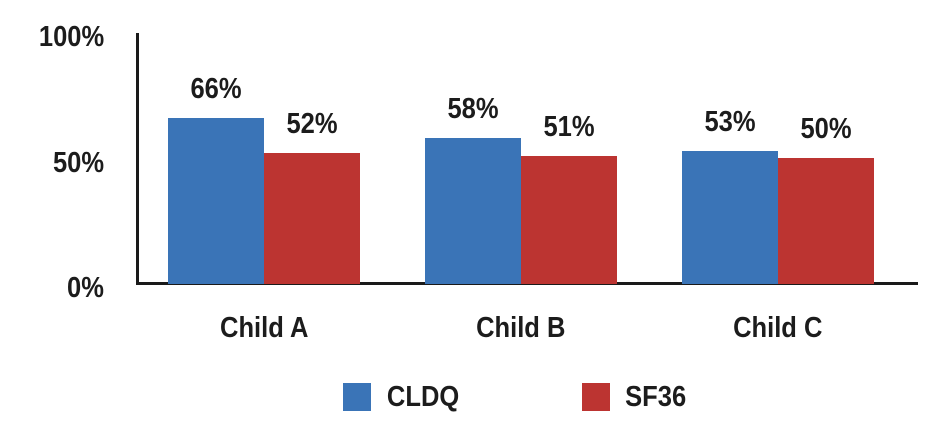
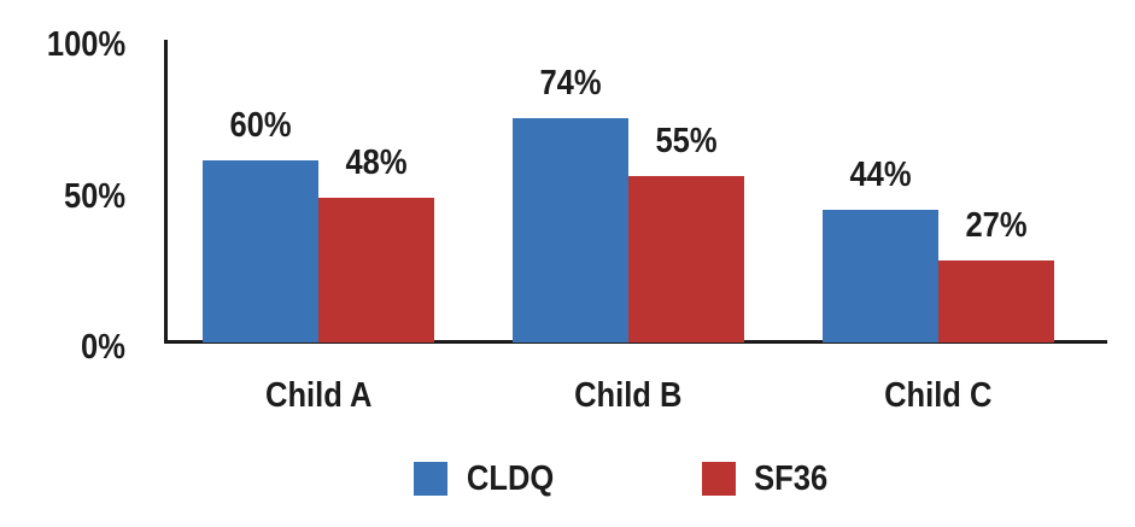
CLDQ/Child A: 66% -> 60%
SF36/Child A: 52% -> 48%
CLDQ/Child B: 58% -> 74%
SF36/Child B: 51% -> 55%
CLDQ/Child C: 53% -> 44%
SF36/Child C: 50% -> 27%
